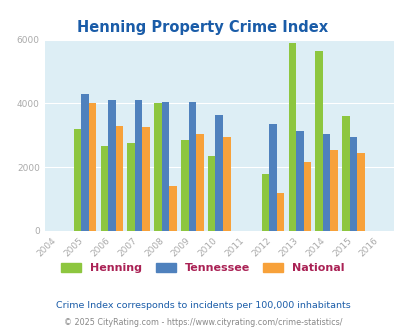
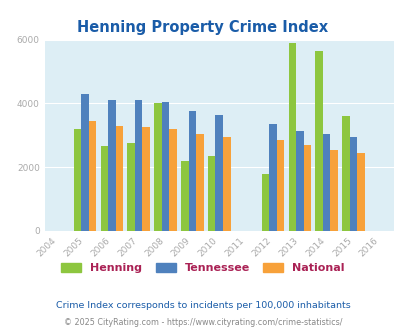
National/2005: 4000 -> 3450
National/2008: 1400 -> 3200
Henning/2009: 2850 -> 2200
Tennessee/2009: 4050 -> 3750
National/2012: 1200 -> 2850
National/2013: 2150 -> 2700
